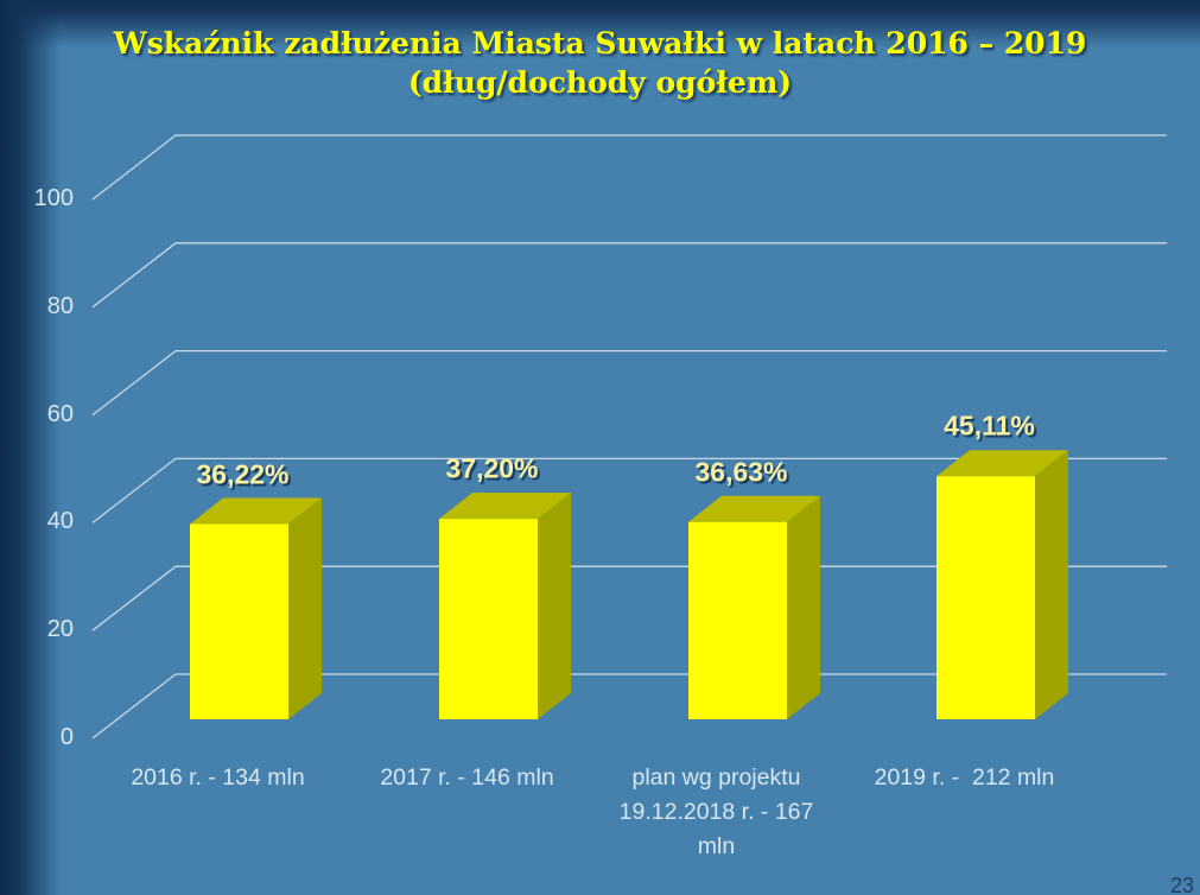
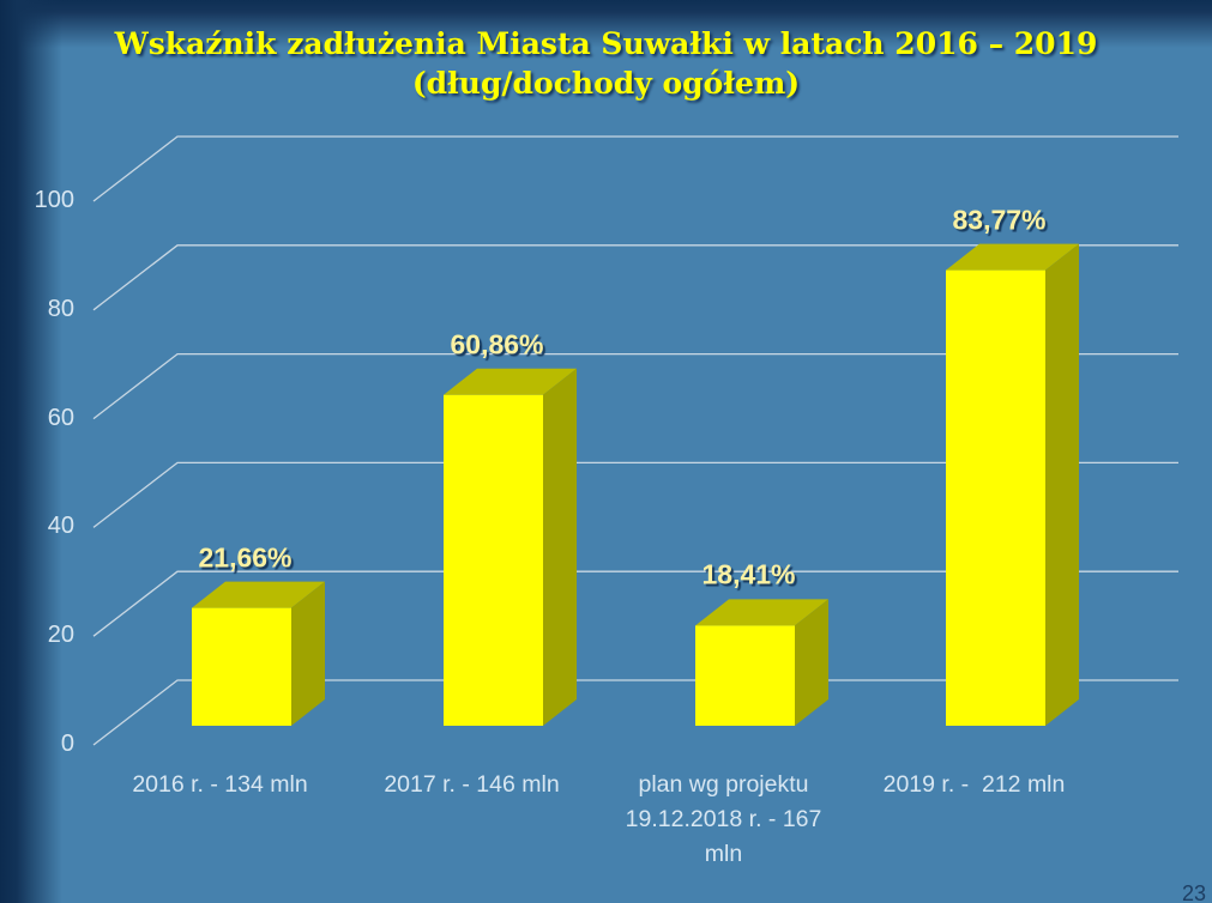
2016 r. - 134 mln: 36,22% -> 21,66%
2017 r. - 146 mln: 37,20% -> 60,86%
plan wg projektu 19.12.2018 r. - 167 mln: 36,63% -> 18,41%
2019 r. - 212 mln: 45,11% -> 83,77%
